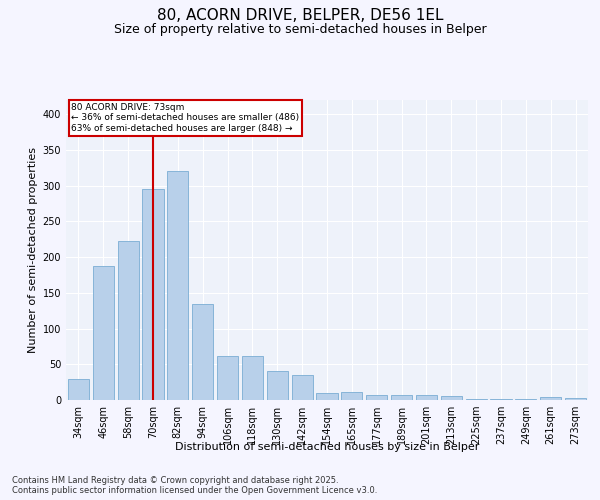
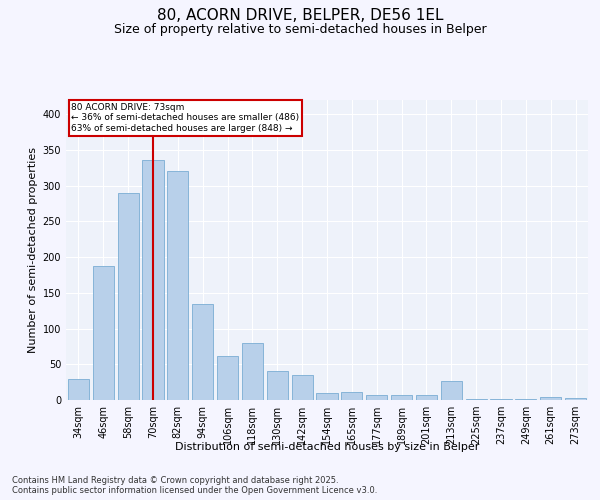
58sqm: 222 -> 290
70sqm: 295 -> 336
118sqm: 62 -> 80
213sqm: 5 -> 26
